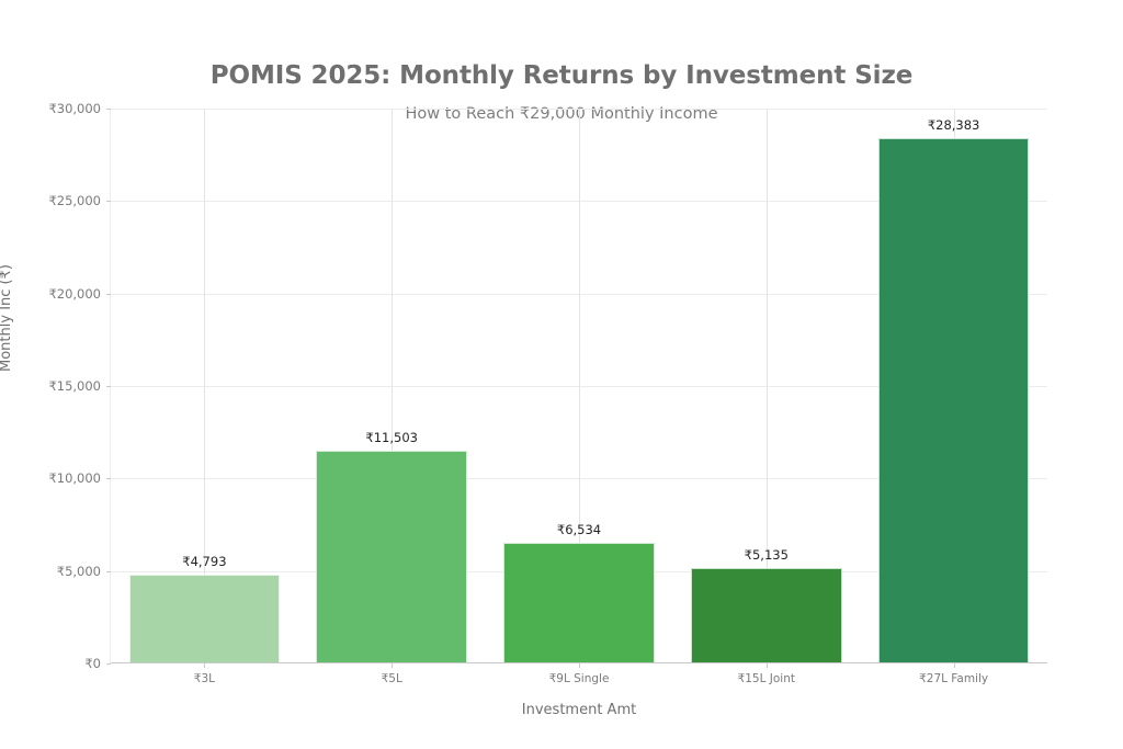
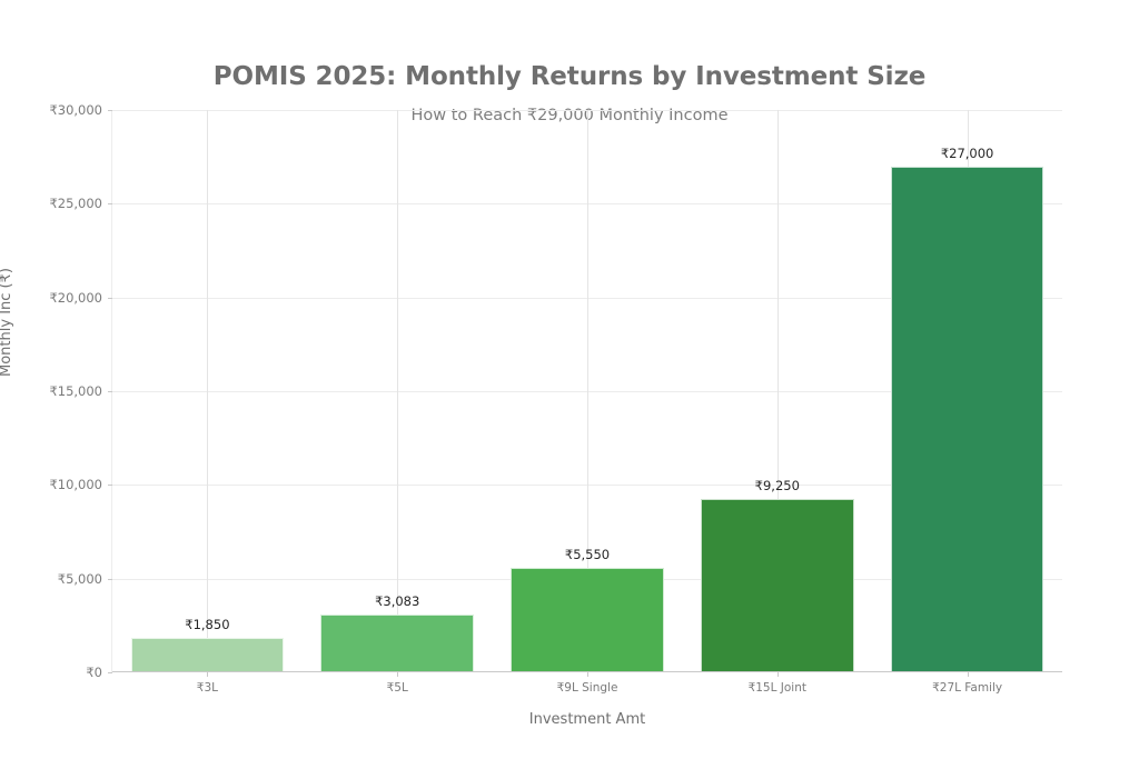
₹3L: 4,793 -> 1,850
₹5L: 11,503 -> 3,083
₹9L Single: 6,534 -> 5,550
₹15L Joint: 5,135 -> 9,250
₹27L Family: 28,383 -> 27,000
